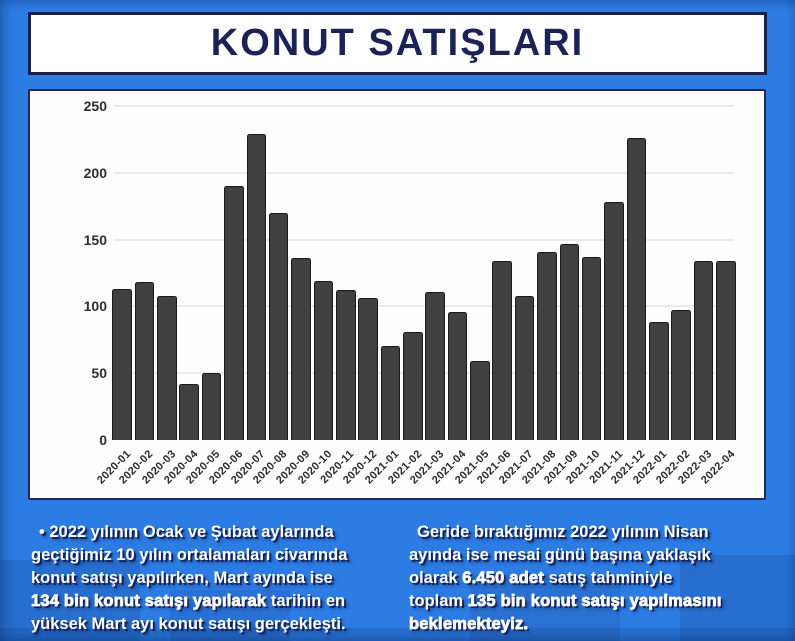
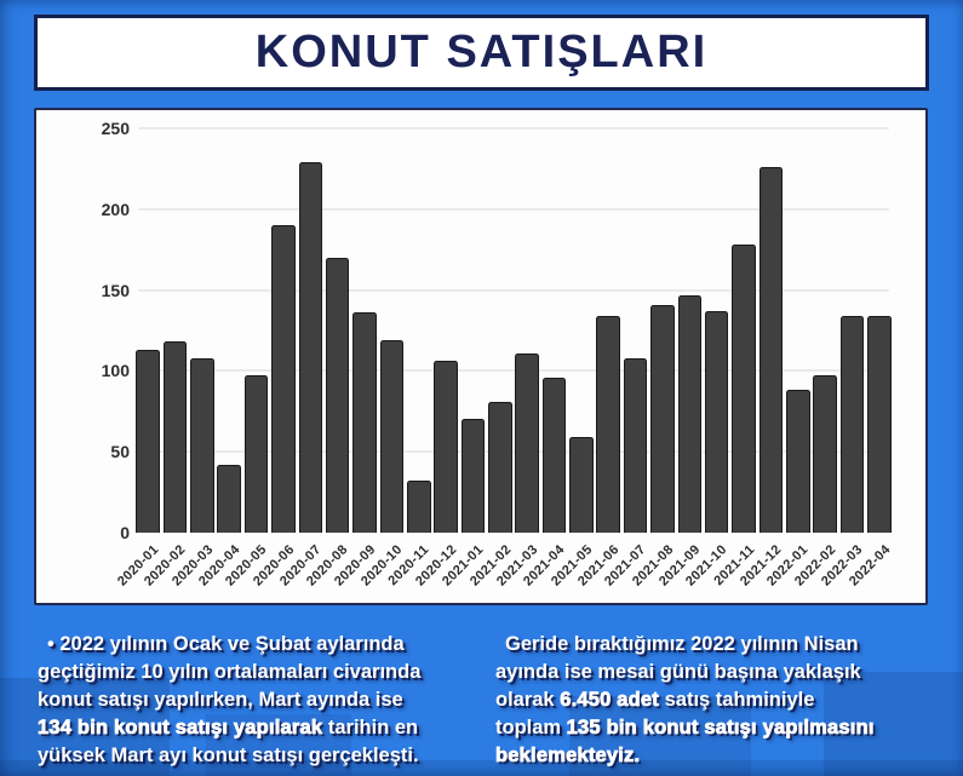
2020-05: 50 -> 97
2020-11: 112 -> 32
